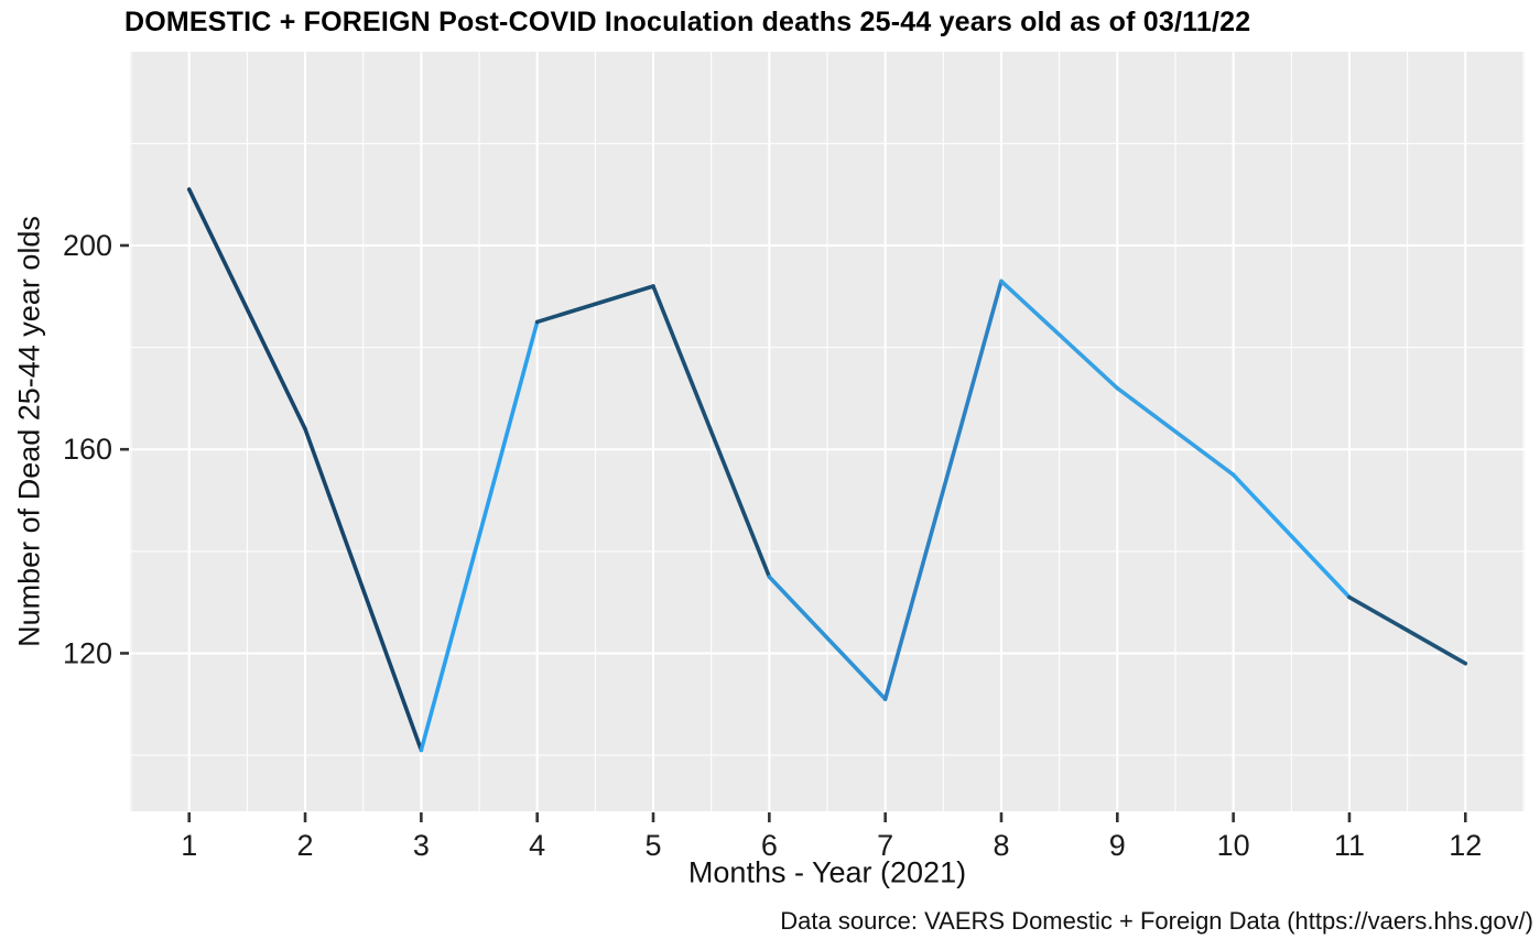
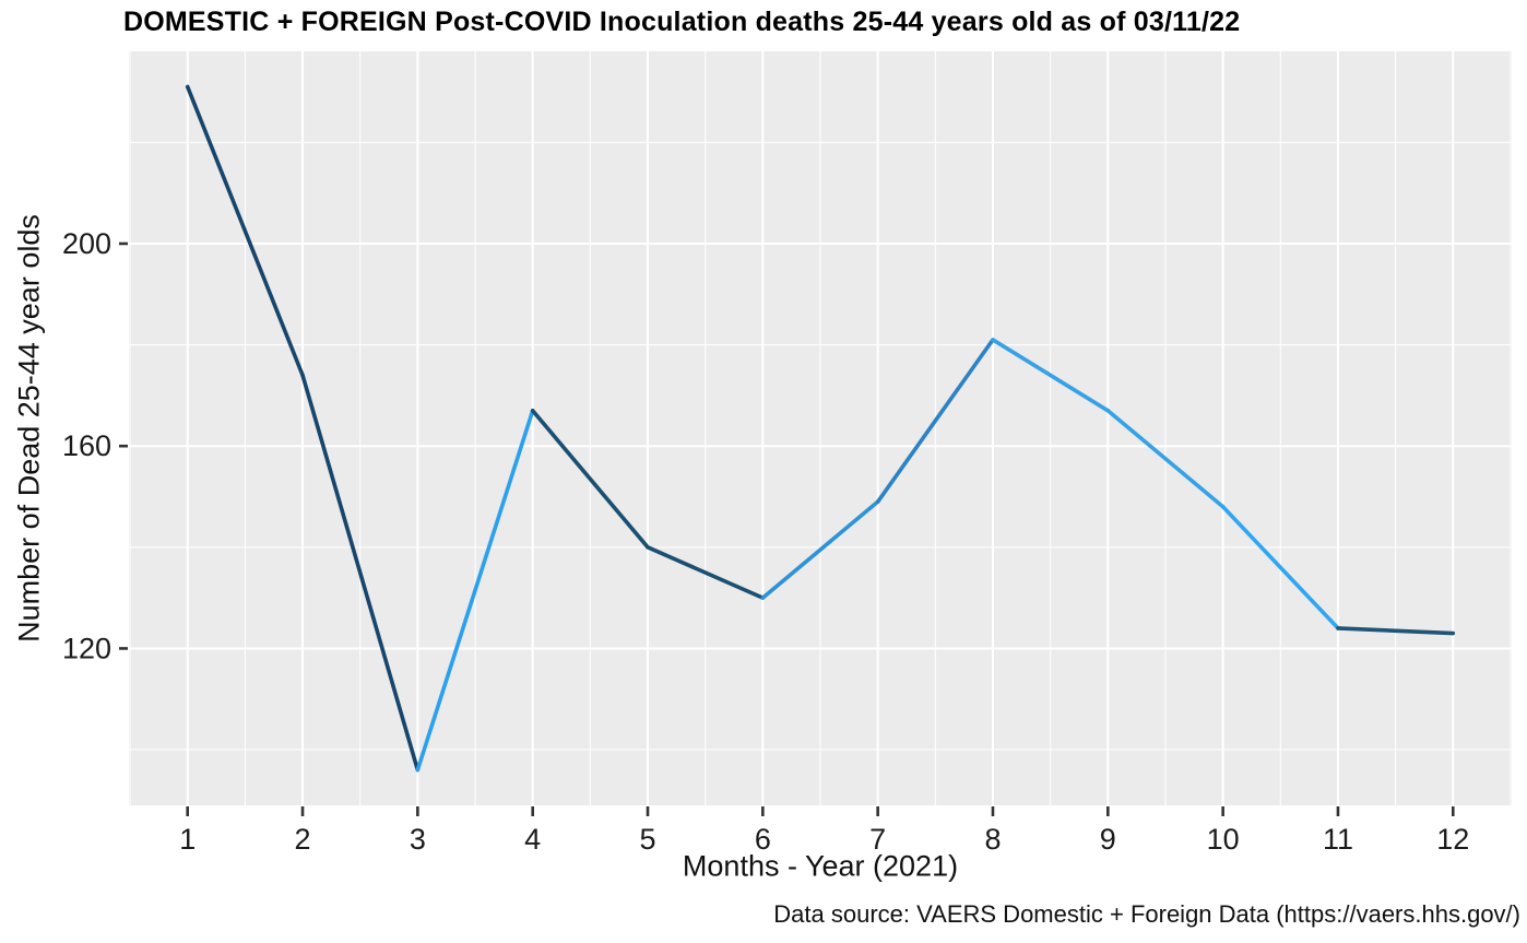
1: 211 -> 231
2: 164 -> 174
3: 101 -> 96
4: 185 -> 167
5: 192 -> 140
6: 135 -> 130
7: 111 -> 149
8: 193 -> 181
9: 172 -> 167
10: 155 -> 148
11: 131 -> 124
12: 118 -> 123
